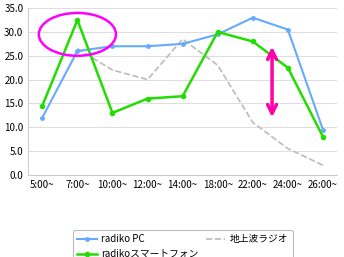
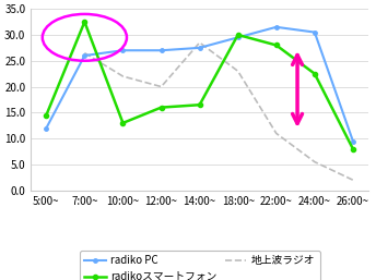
radiko PC/22:00~: 33.0 -> 31.5
